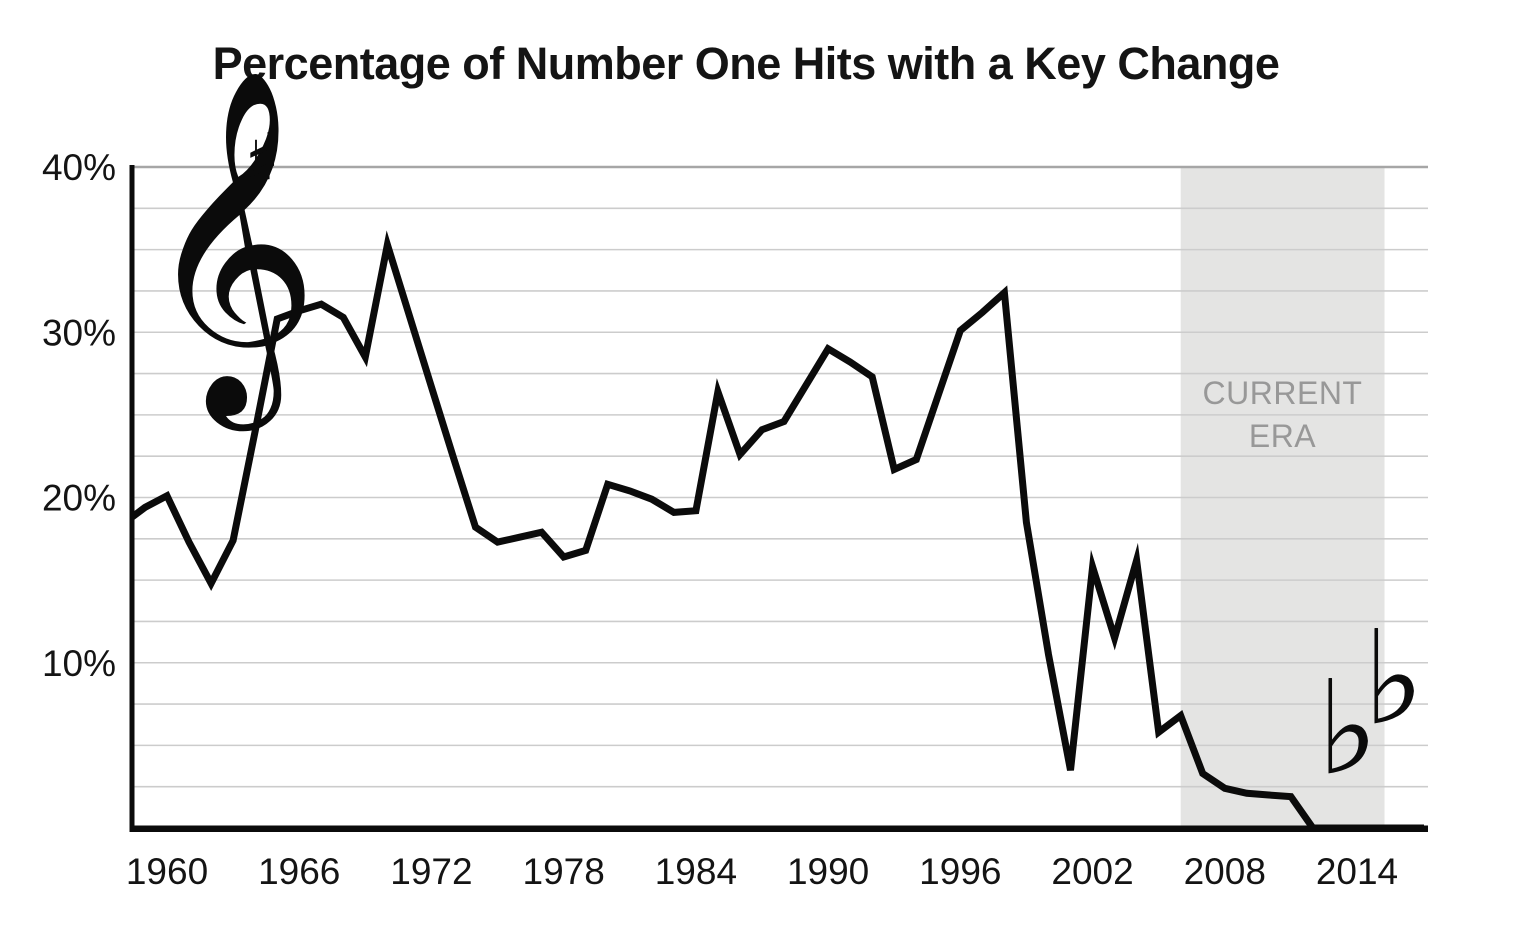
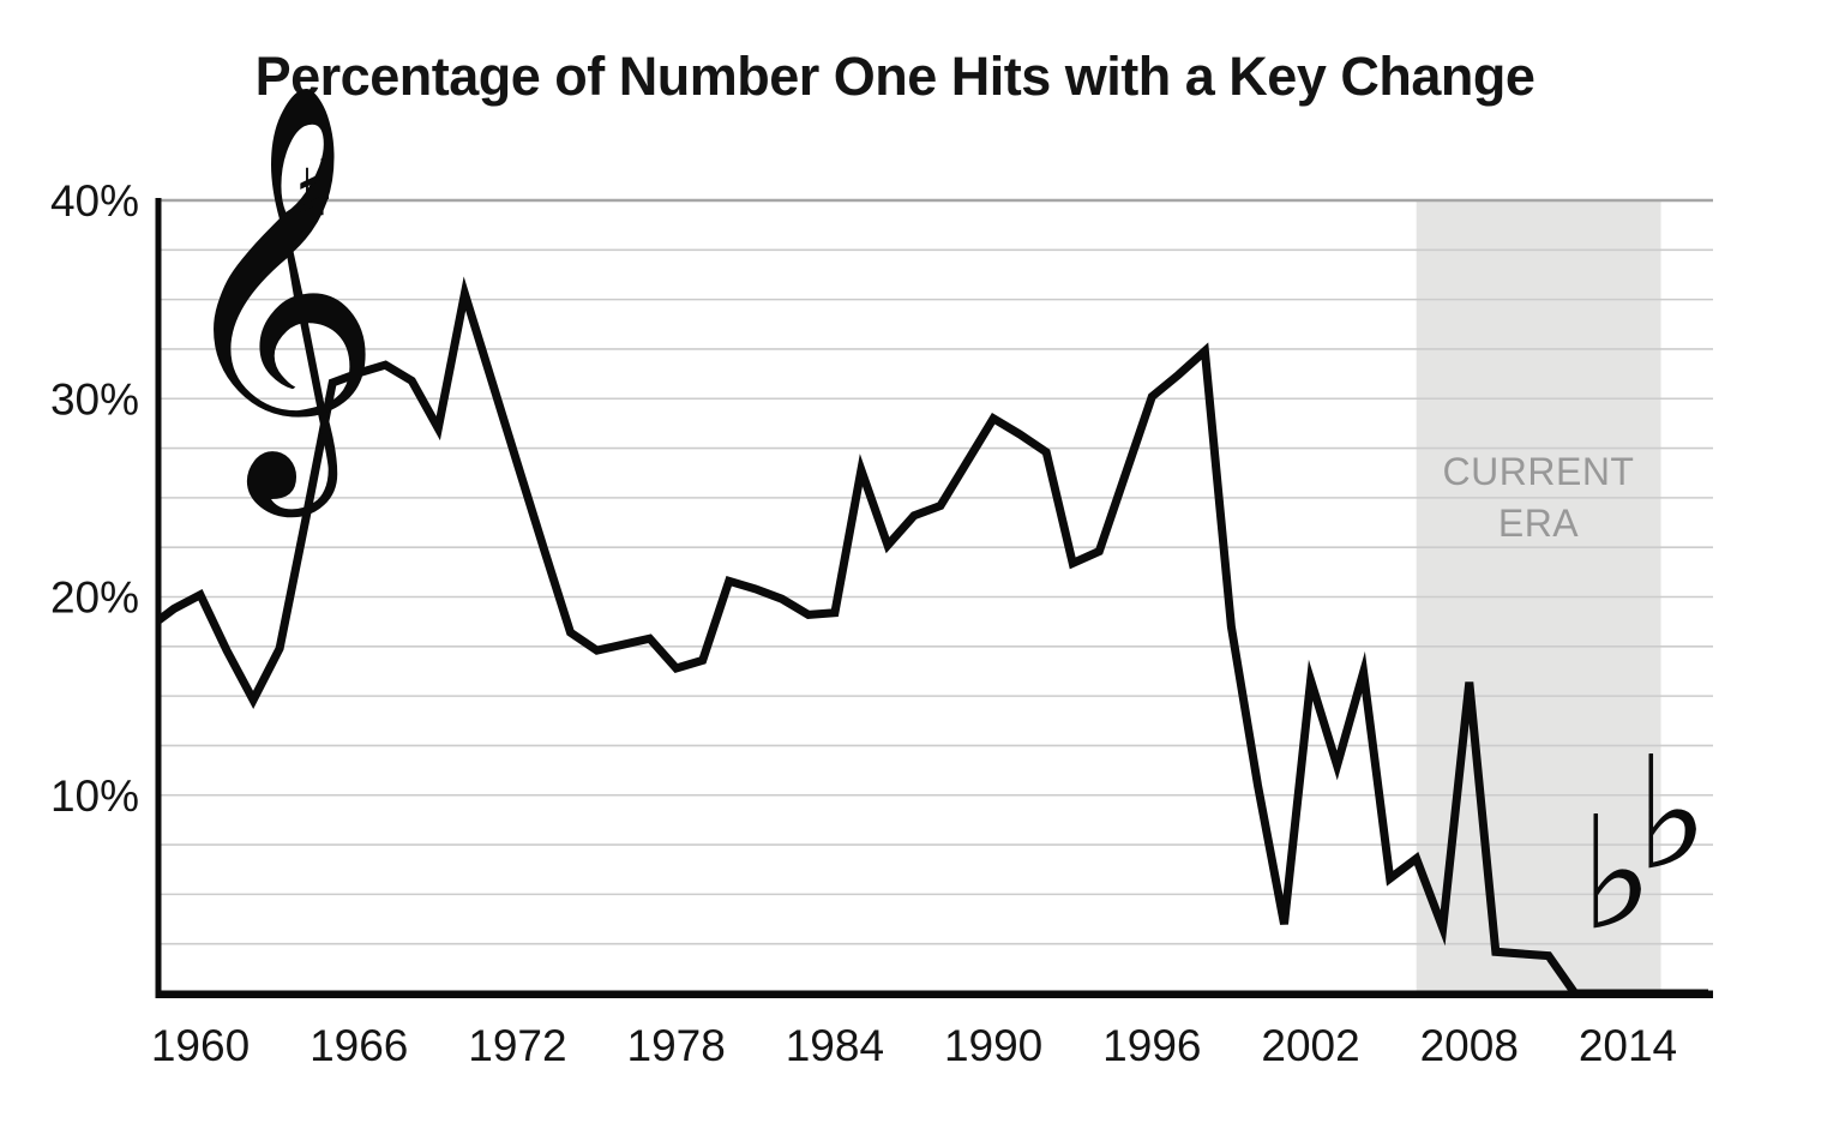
2008: 2.4% -> 15.7%
